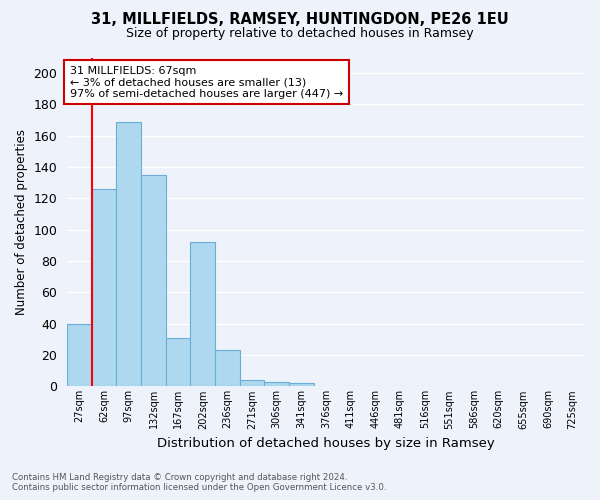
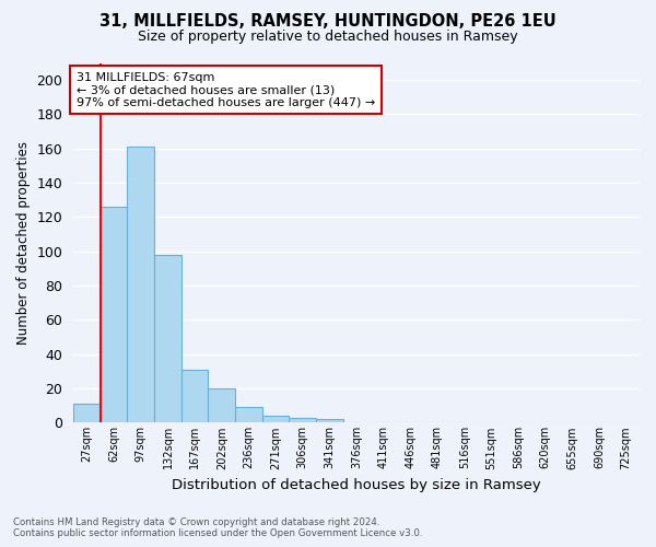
27sqm: 40 -> 11
97sqm: 169 -> 161
132sqm: 135 -> 98
202sqm: 92 -> 20
236sqm: 23 -> 9
